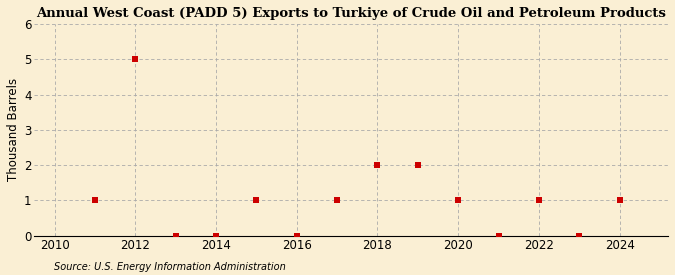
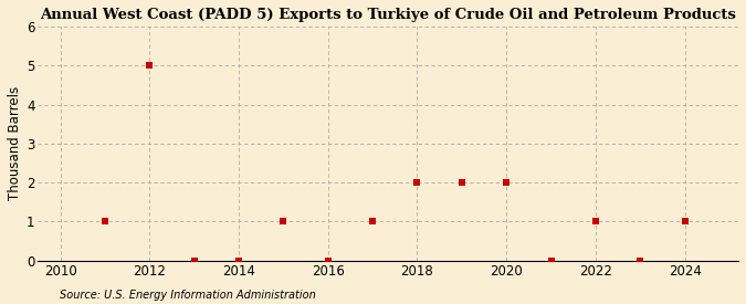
2020: 1 -> 2
